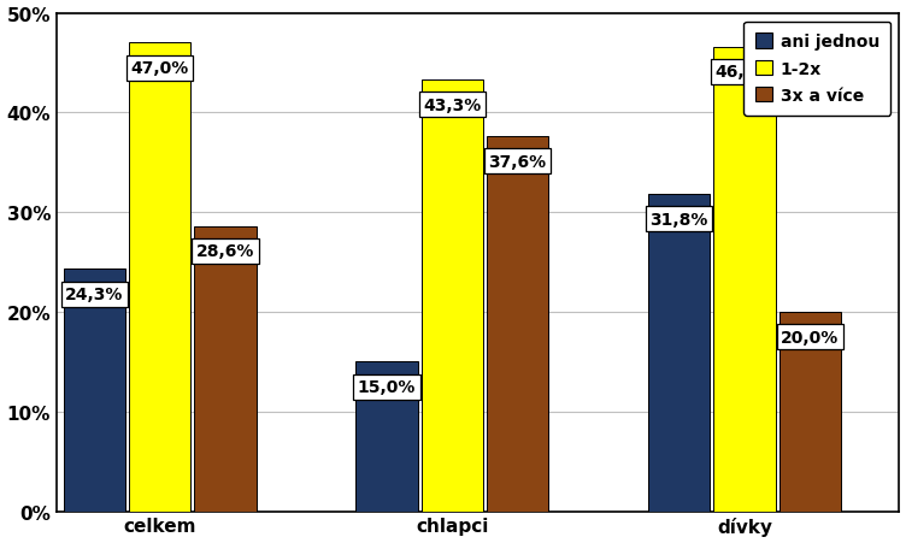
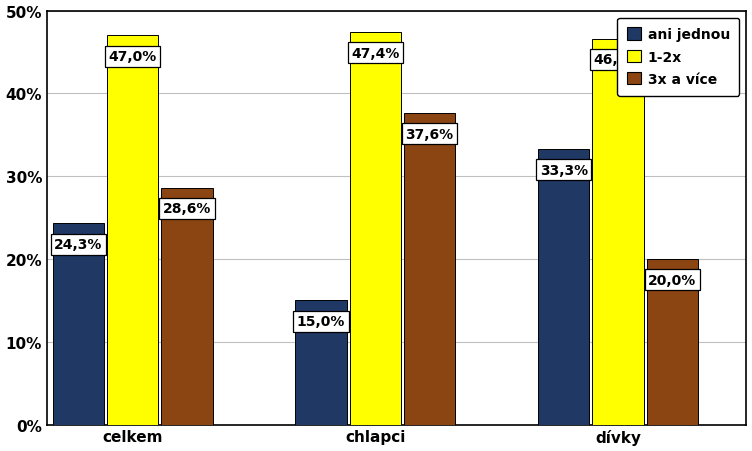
1-2x/chlapci: 43,3% -> 47,4%
ani jednou/dívky: 31,8% -> 33,3%
